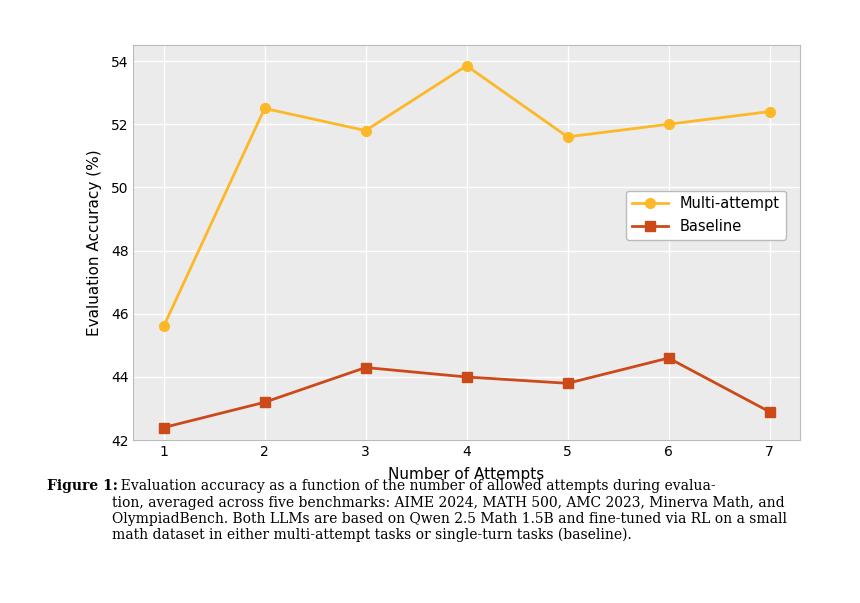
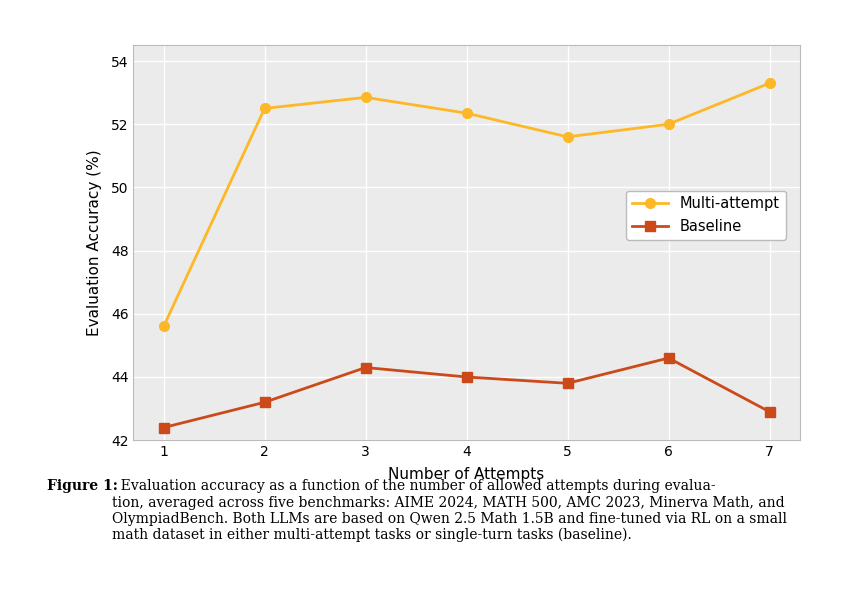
Multi-attempt/3: 51.80 -> 52.85
Multi-attempt/4: 53.85 -> 52.35
Multi-attempt/7: 52.40 -> 53.30
